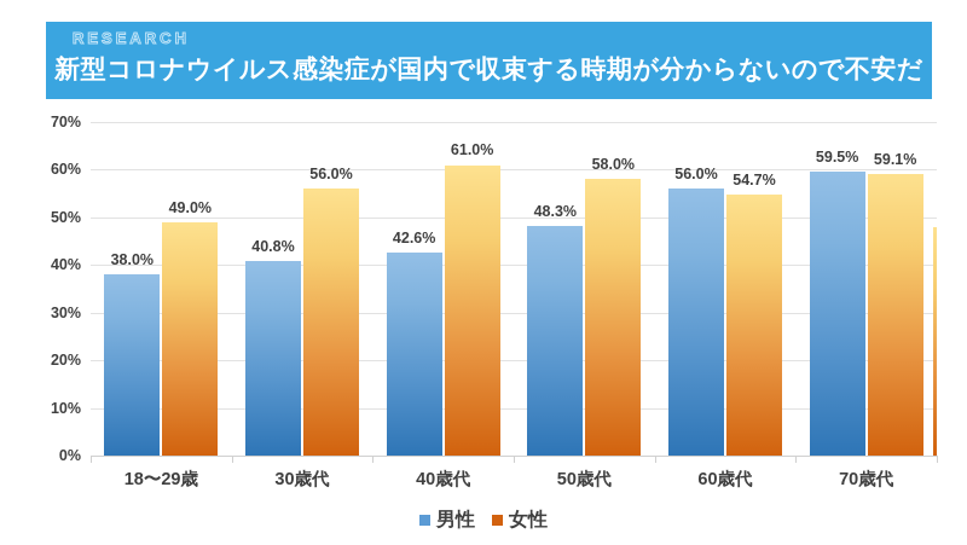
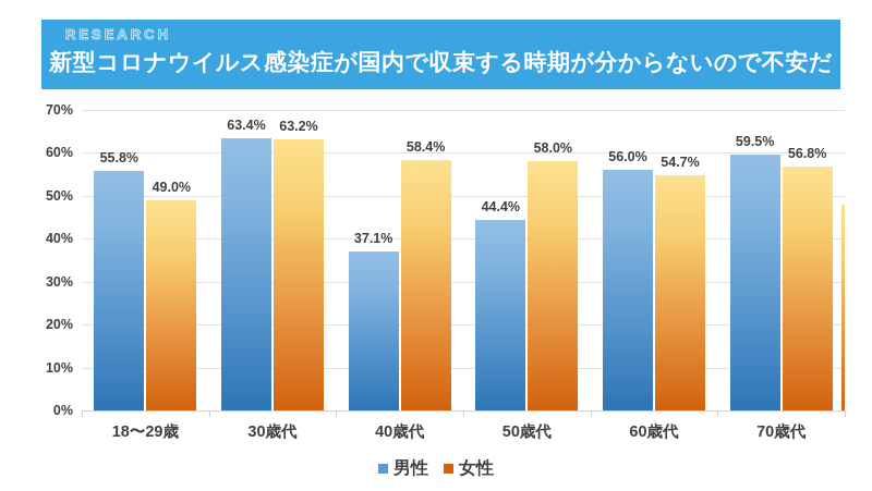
男性/18〜29歳: 38.0% -> 55.8%
男性/30歳代: 40.8% -> 63.4%
女性/30歳代: 56.0% -> 63.2%
男性/40歳代: 42.6% -> 37.1%
女性/40歳代: 61.0% -> 58.4%
男性/50歳代: 48.3% -> 44.4%
女性/70歳代: 59.1% -> 56.8%
